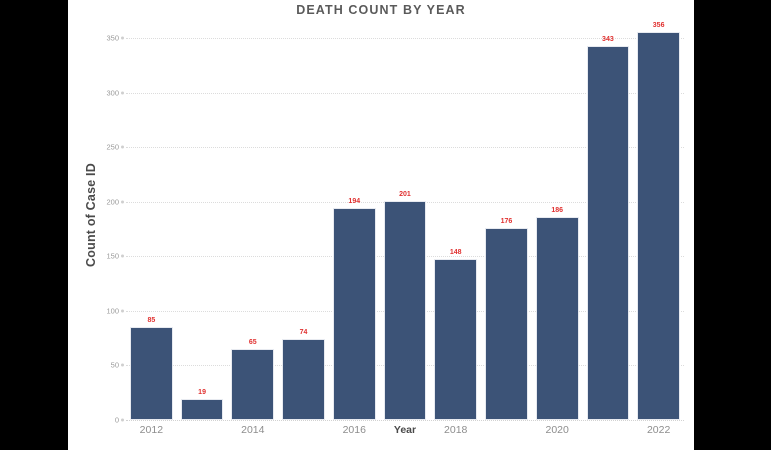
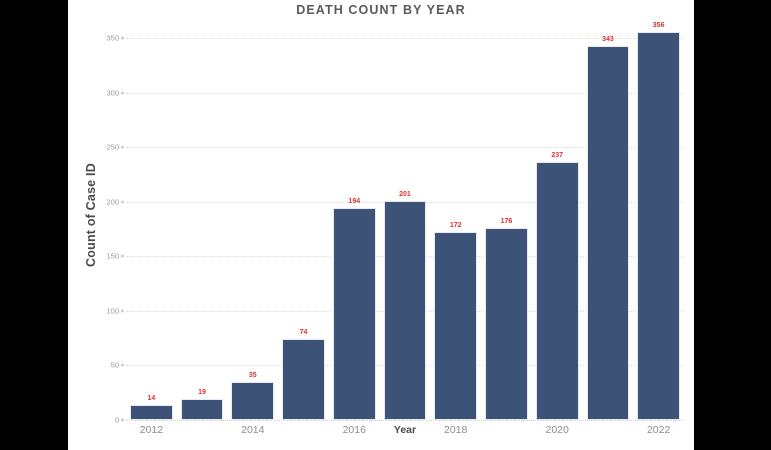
2012: 85 -> 14
2014: 65 -> 35
2018: 148 -> 172
2020: 186 -> 237
